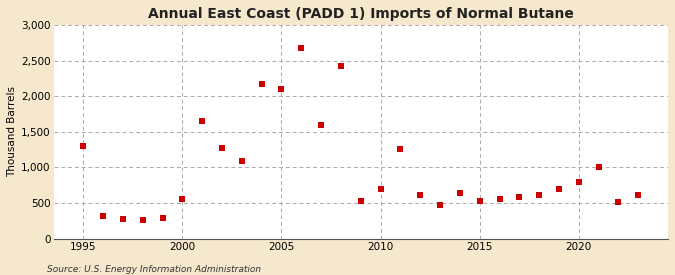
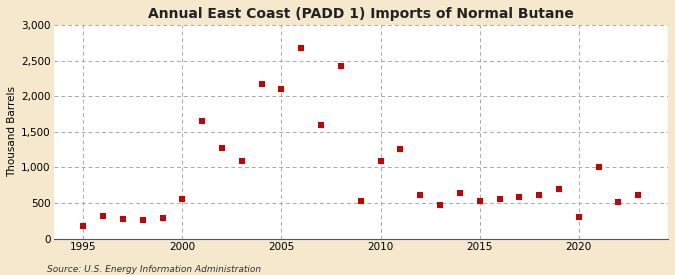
1995: 1,300 -> 180
2010: 700 -> 1,090
2020: 800 -> 300
